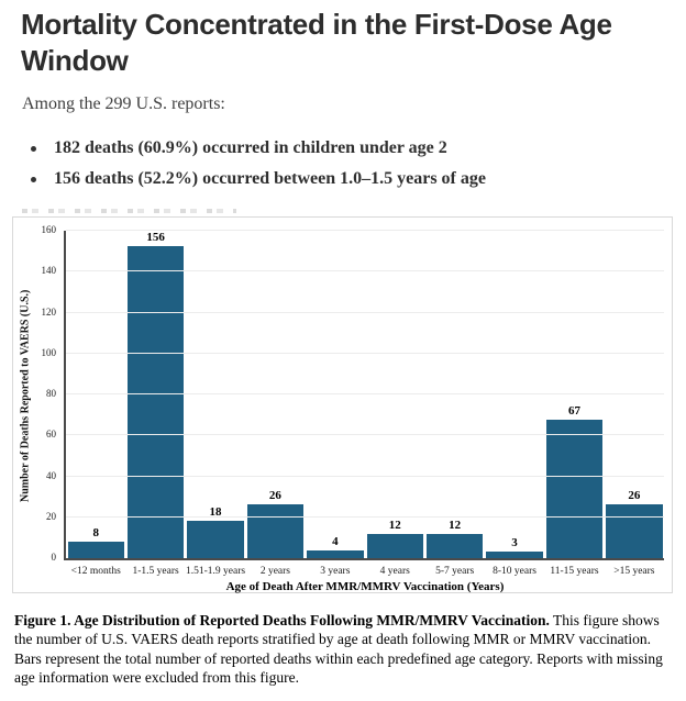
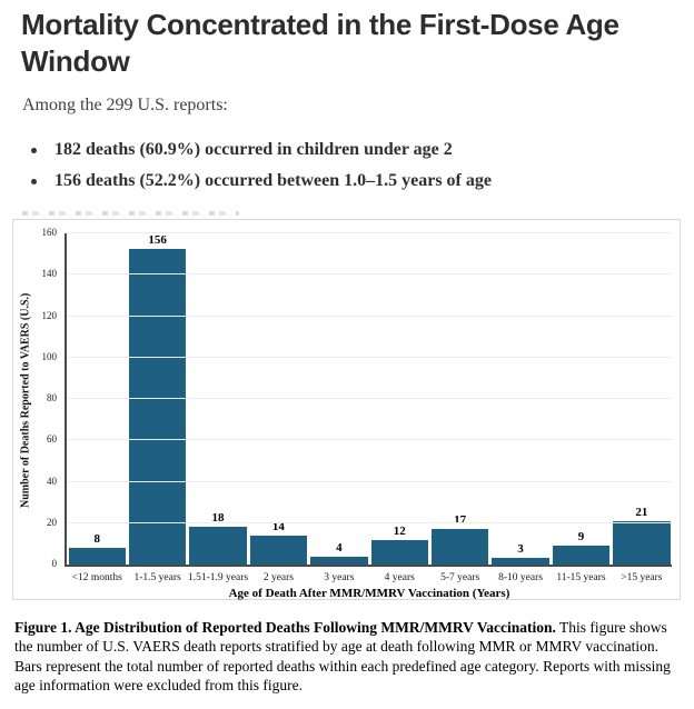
2 years: 26 -> 14
5-7 years: 12 -> 17
11-15 years: 67 -> 9
>15 years: 26 -> 21
